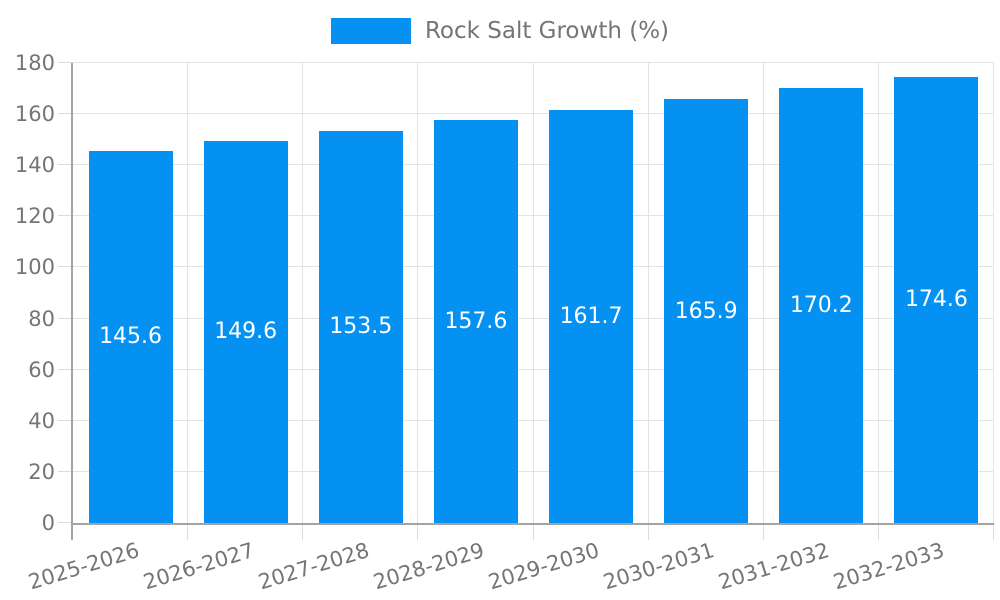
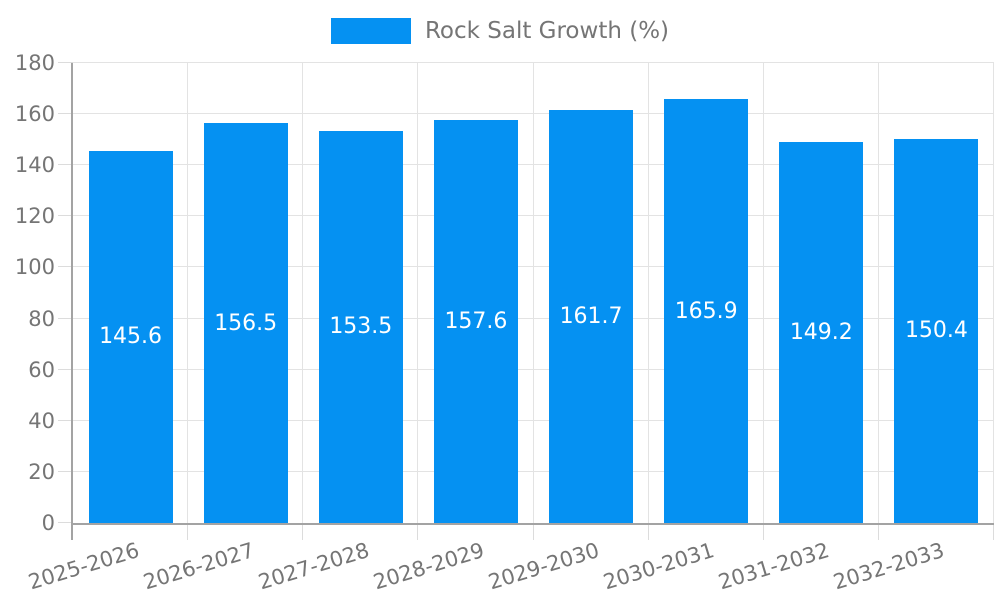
2026-2027: 149.6 -> 156.5
2031-2032: 170.2 -> 149.2
2032-2033: 174.6 -> 150.4
